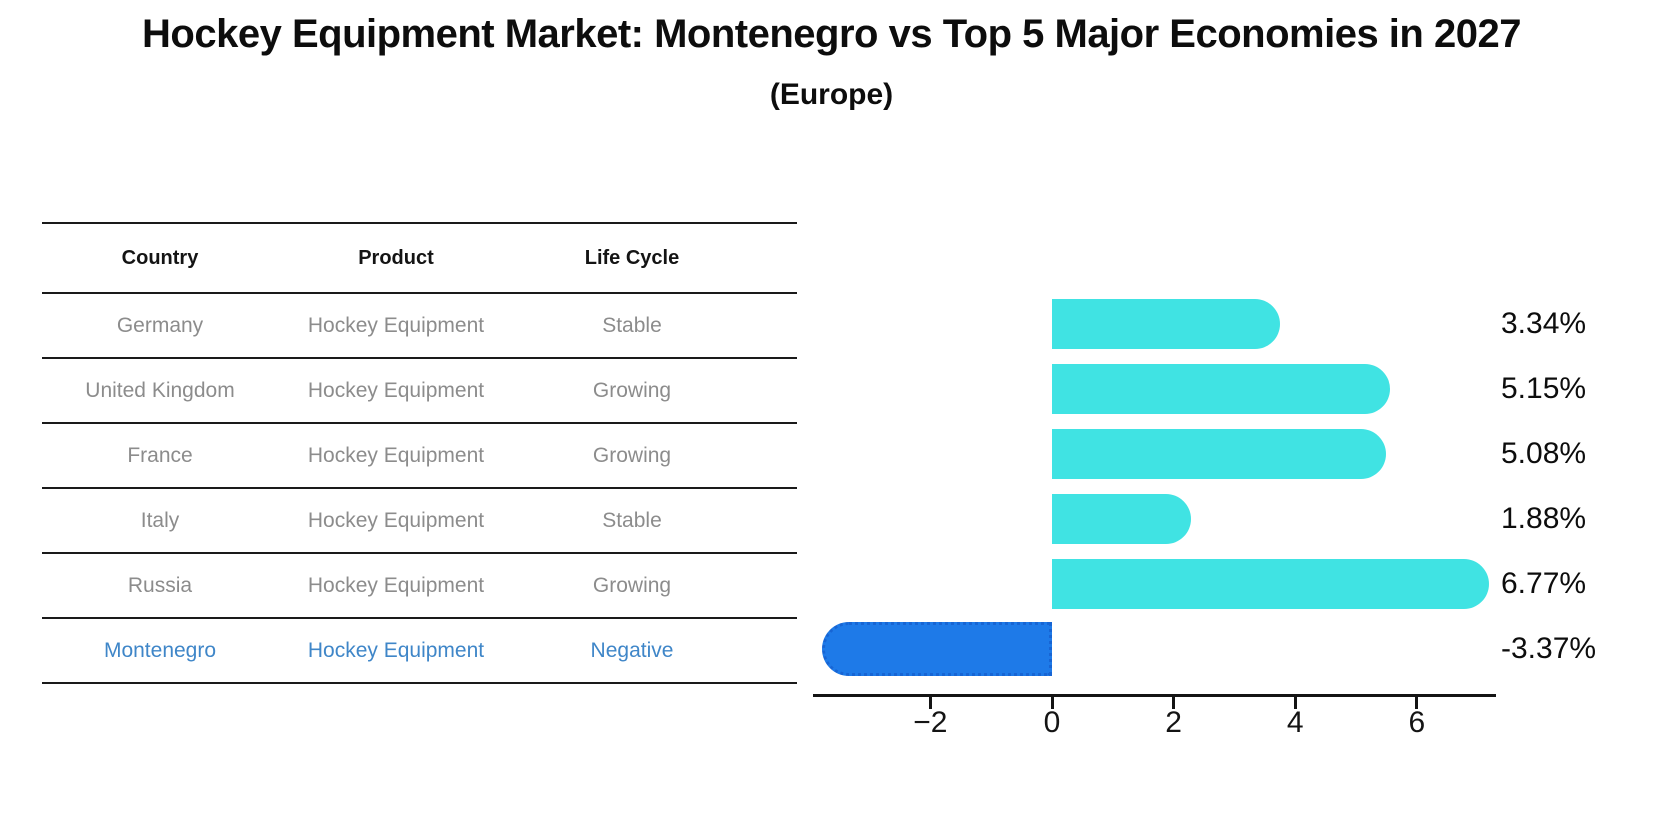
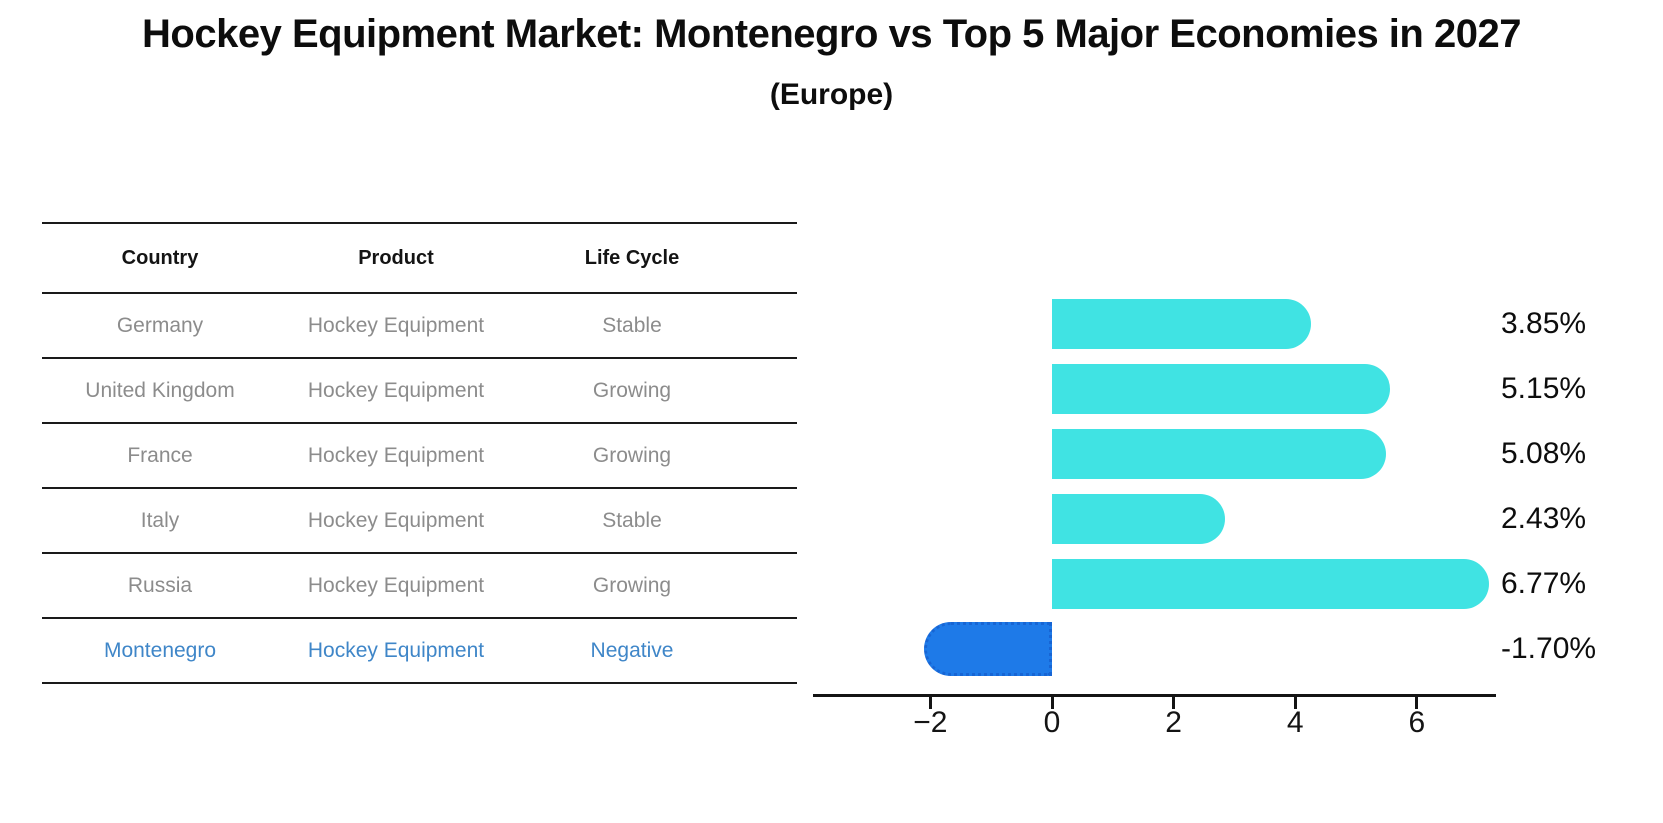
Germany: 3.34% -> 3.85%
Italy: 1.88% -> 2.43%
Montenegro: -3.37% -> -1.70%
